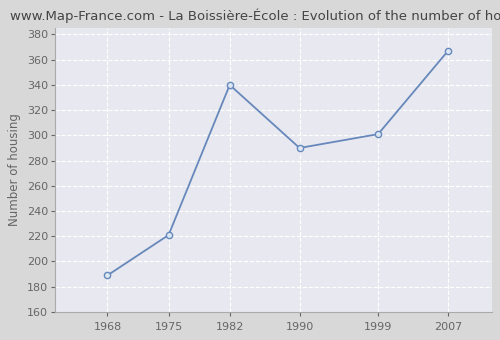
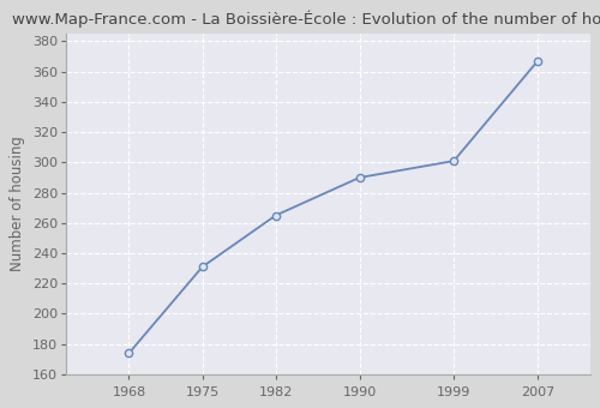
1968: 189 -> 174
1975: 221 -> 231
1982: 340 -> 265
